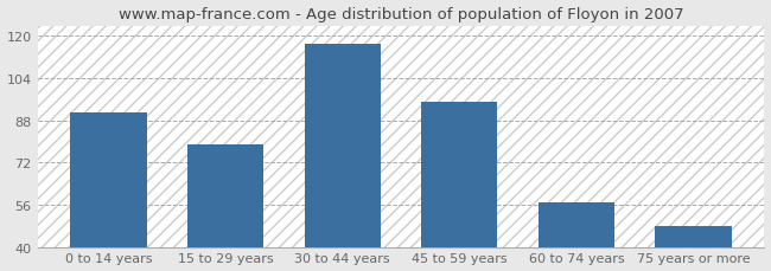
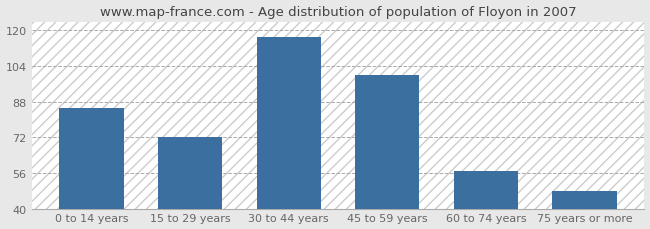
0 to 14 years: 91 -> 85
15 to 29 years: 79 -> 72
45 to 59 years: 95 -> 100
